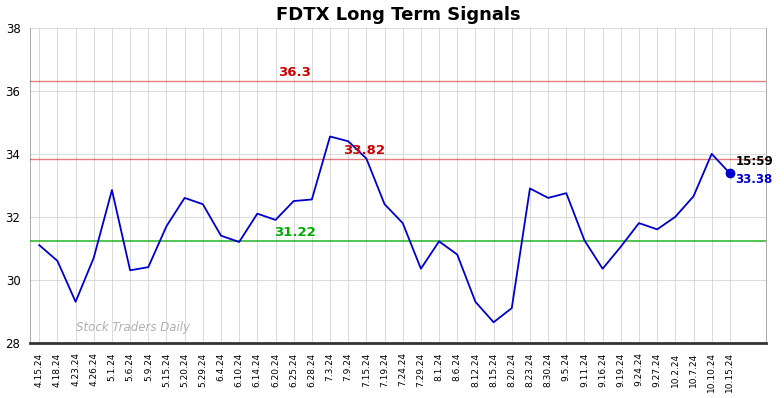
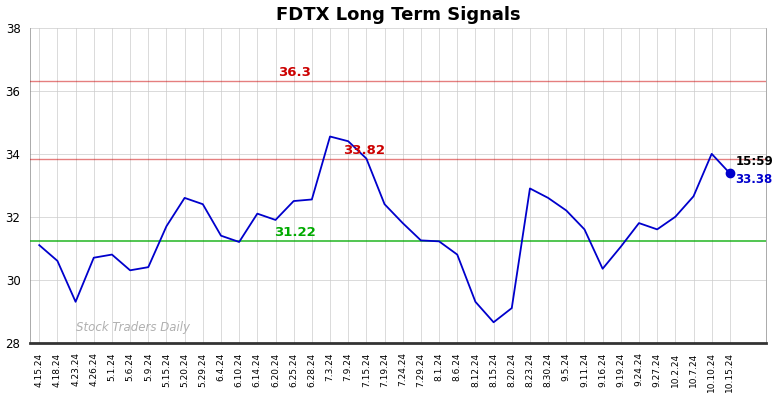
5.1.24: 32.85 -> 30.80
7.29.24: 30.35 -> 31.25
9.5.24: 32.75 -> 32.20
9.11.24: 31.25 -> 31.60
